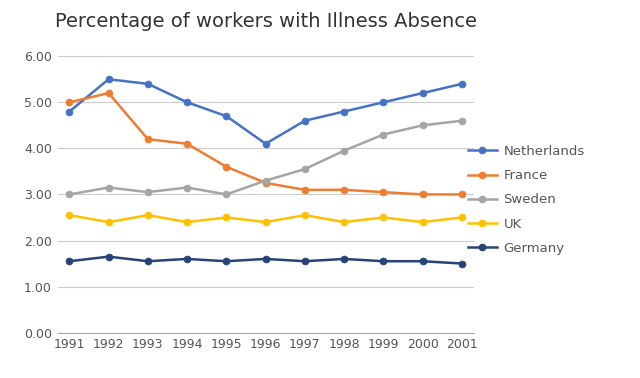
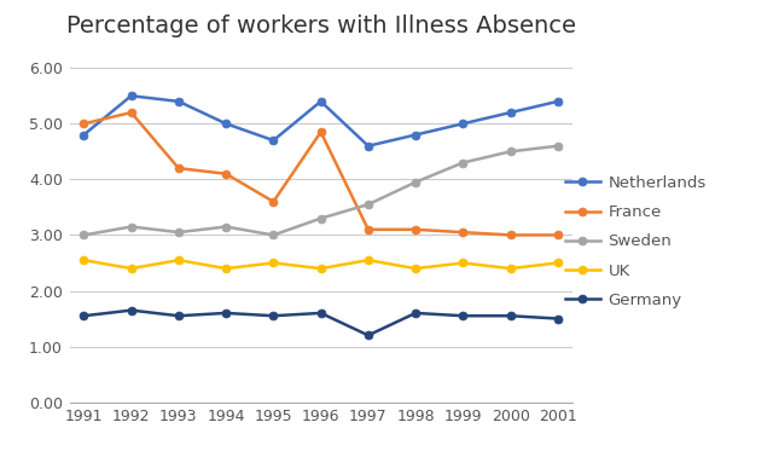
Netherlands/1996: 4.1 -> 5.4
France/1996: 3.25 -> 4.85
Germany/1997: 1.55 -> 1.20
